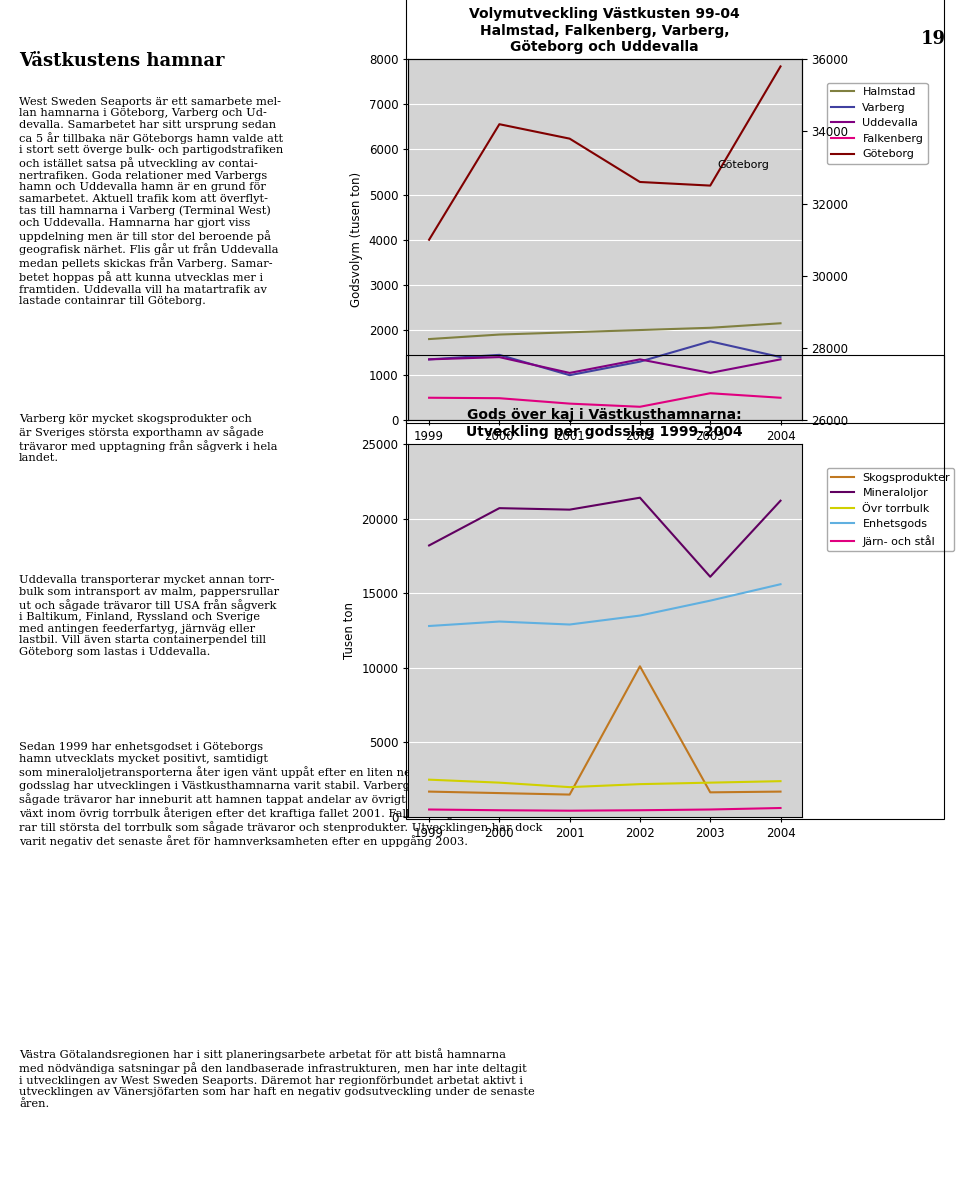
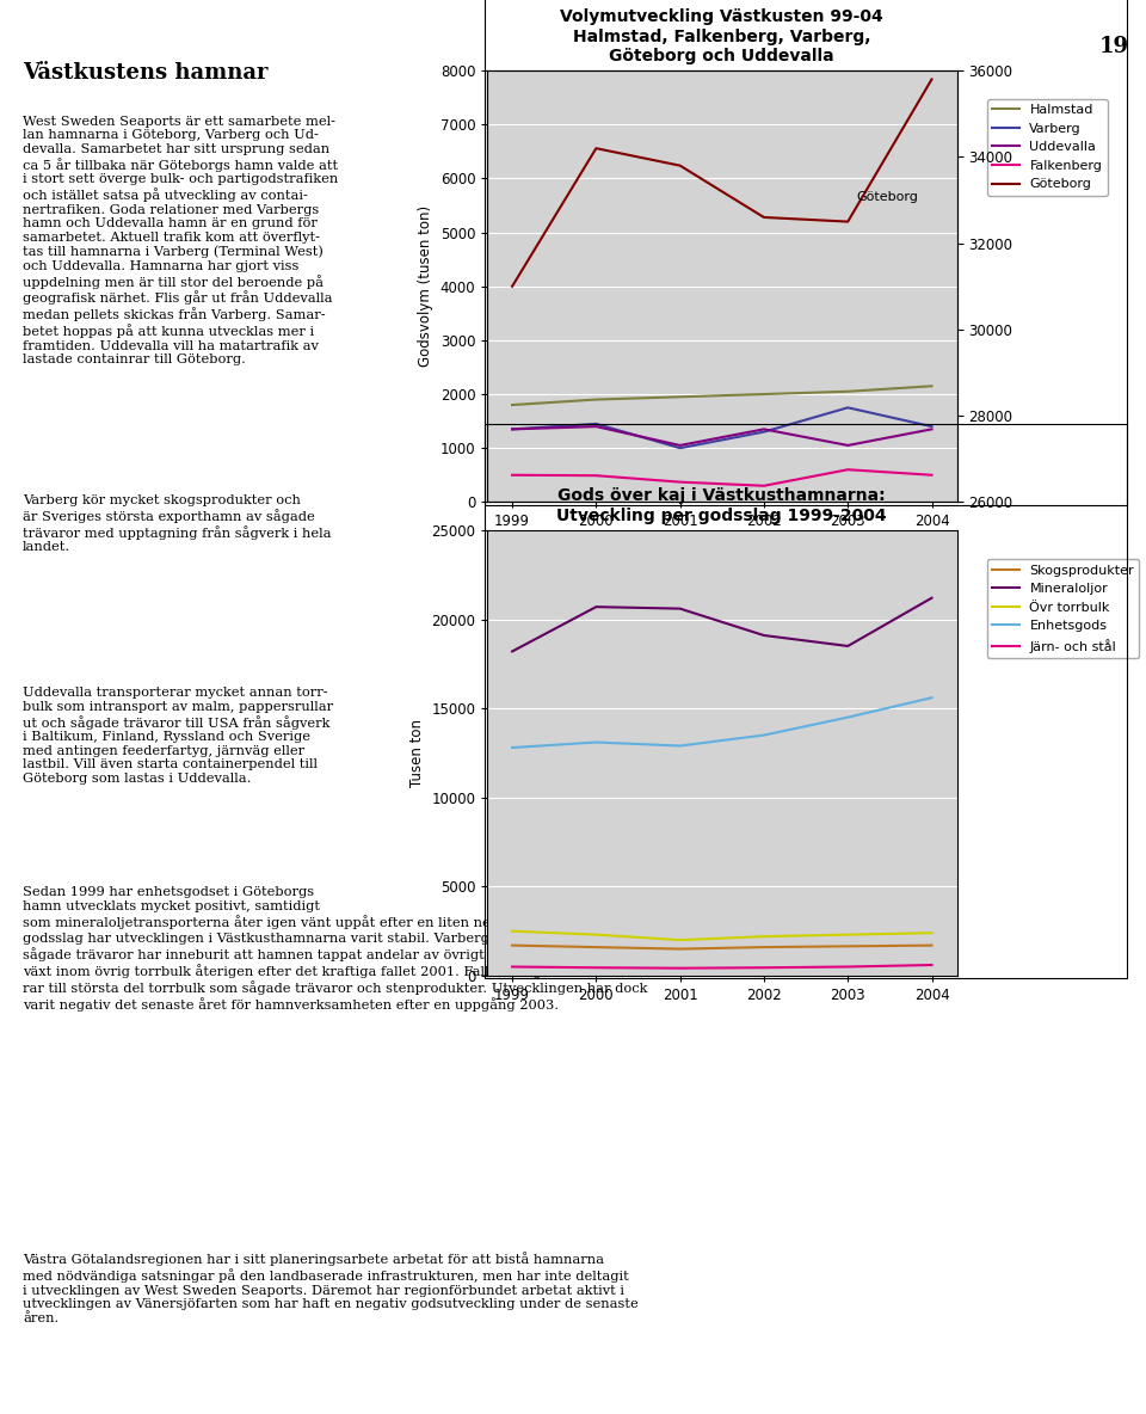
Skogsprodukter/2002: 10100 -> 1600
Mineraloljor/2002: 21400 -> 19100
Mineraloljor/2003: 16100 -> 18500
